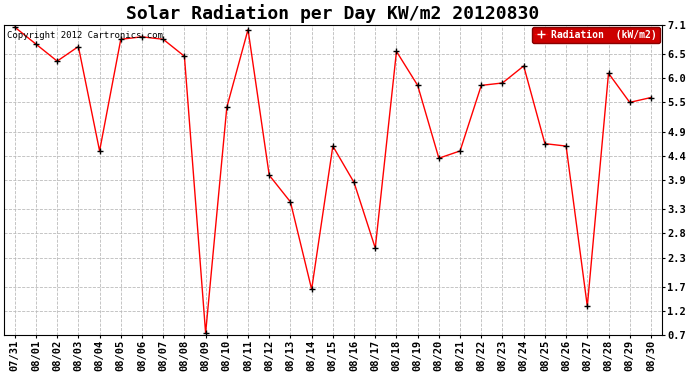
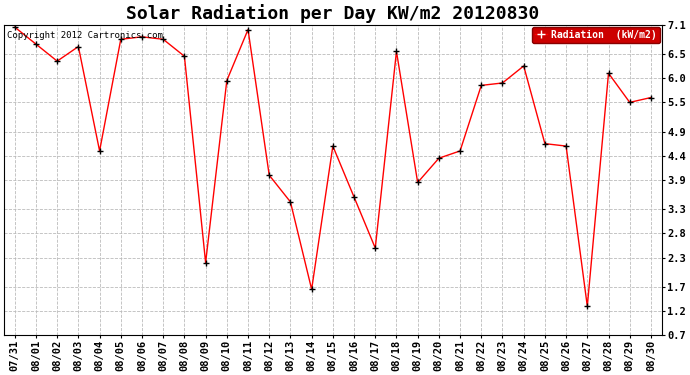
08/09: 0.75 -> 2.20
08/10: 5.40 -> 5.95
08/16: 3.85 -> 3.55
08/19: 5.85 -> 3.85
